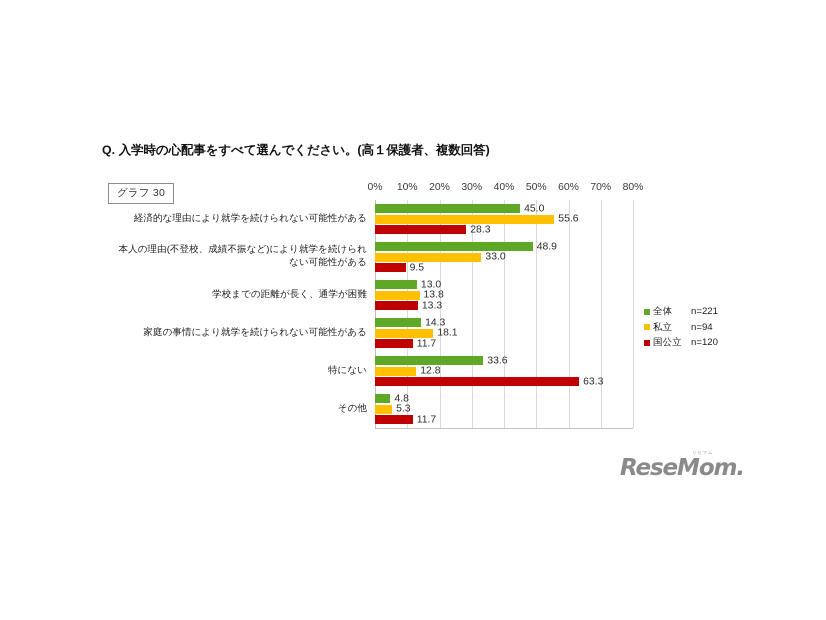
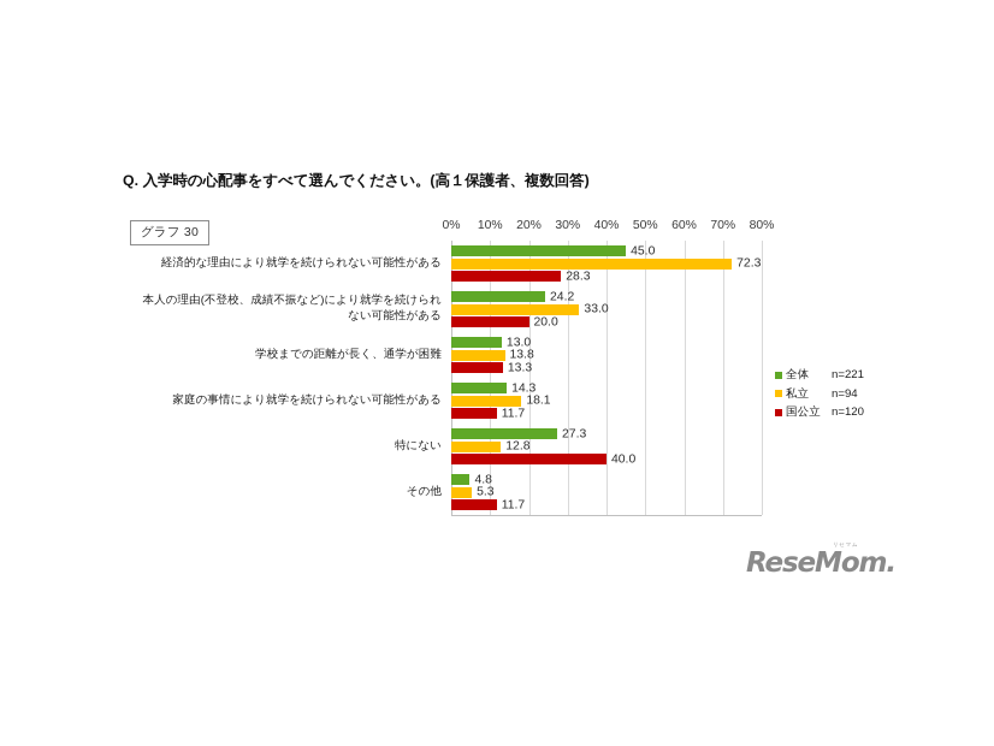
私立/経済的な理由により就学を続けられない可能性がある: 55.6 -> 72.3
全体/本人の理由(不登校、成績不振など)により就学を続けられない可能性がある: 48.9 -> 24.2
国公立/本人の理由(不登校、成績不振など)により就学を続けられない可能性がある: 9.5 -> 20.0
全体/特にない: 33.6 -> 27.3
国公立/特にない: 63.3 -> 40.0
